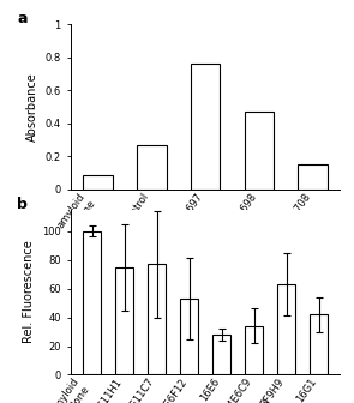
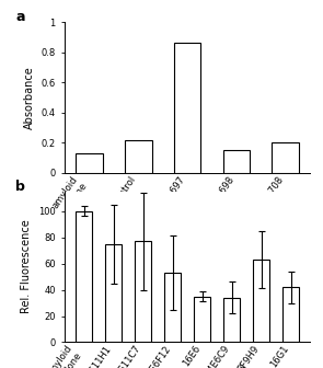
amyloid alone: 0.09 -> 0.13
control: 0.27 -> 0.22
m697: 0.76 -> 0.86
m698: 0.47 -> 0.15
m708: 0.15 -> 0.20
16E6: 28 -> 35
